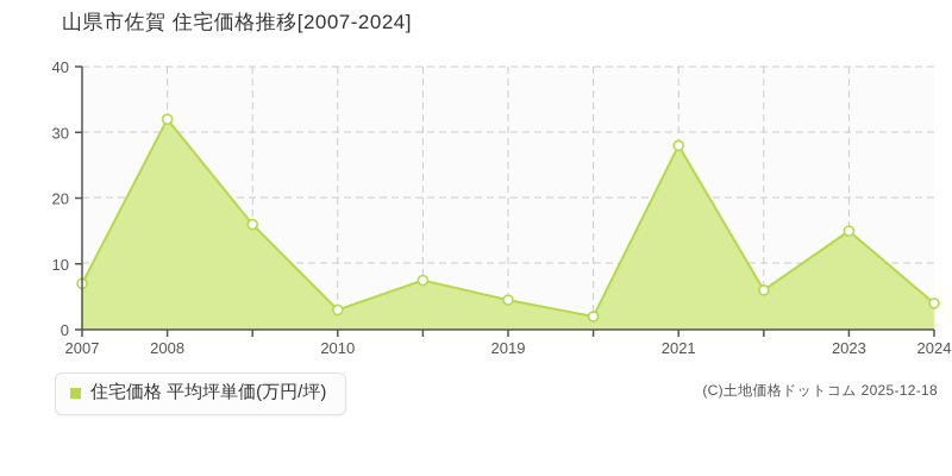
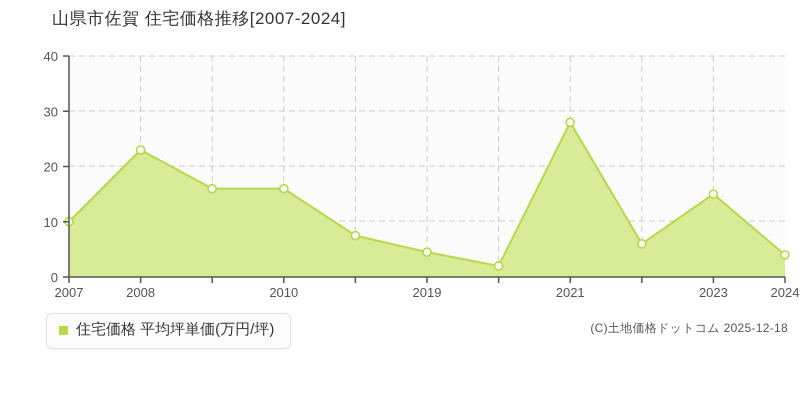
2007: 7 -> 10
2008: 32 -> 23
2010: 3 -> 16
